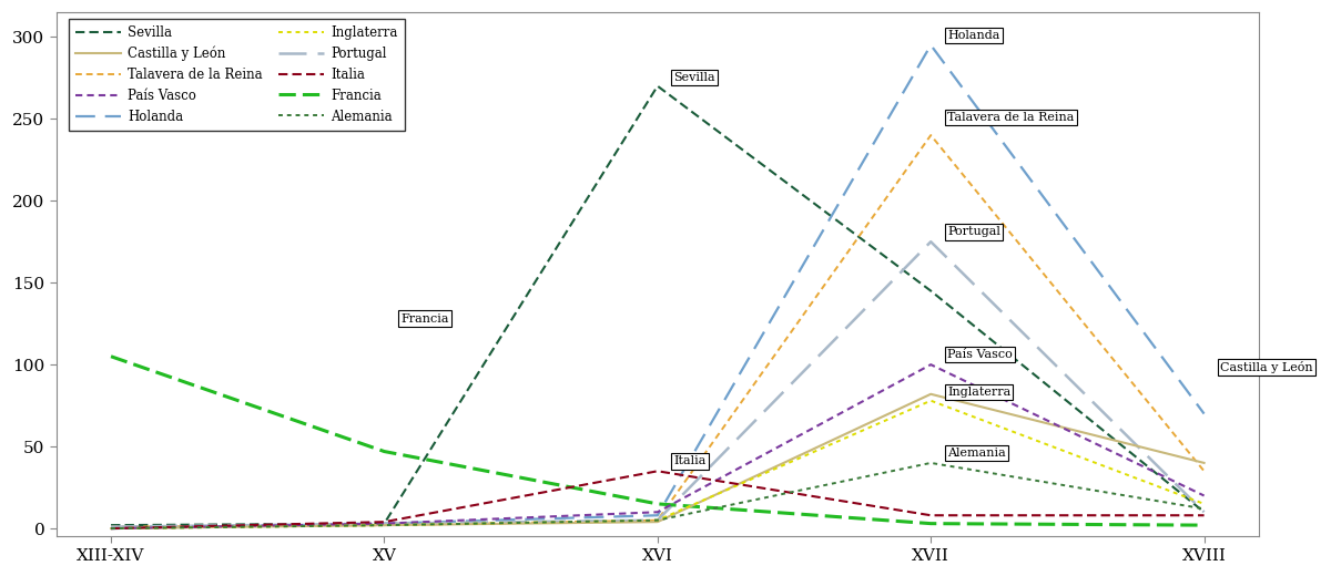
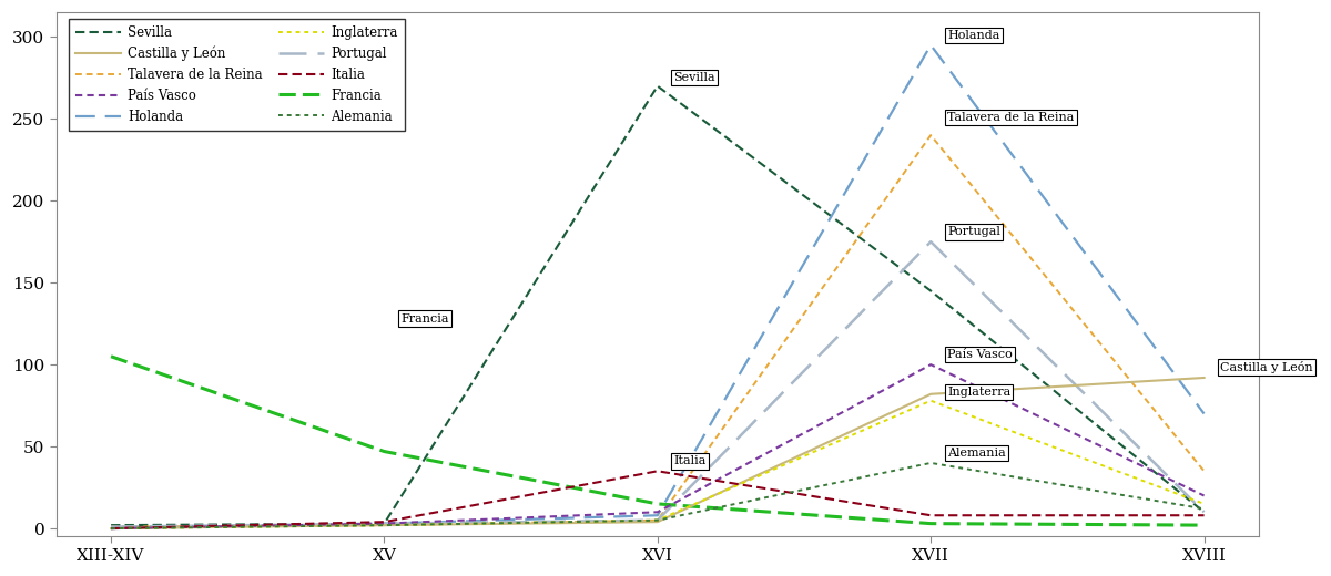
Castilla y León/XVIII: 40 -> 92
